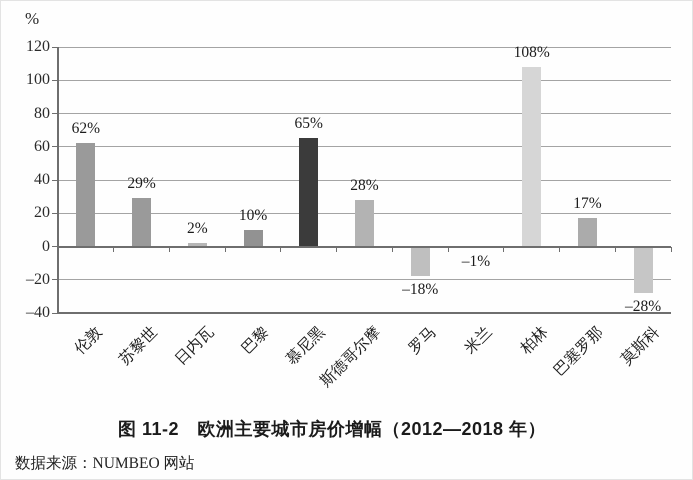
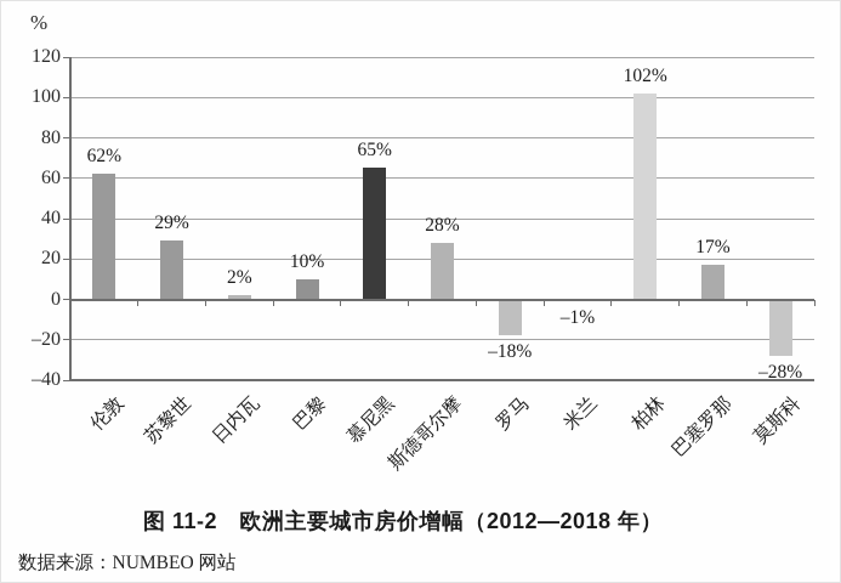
柏林: 108% -> 102%
